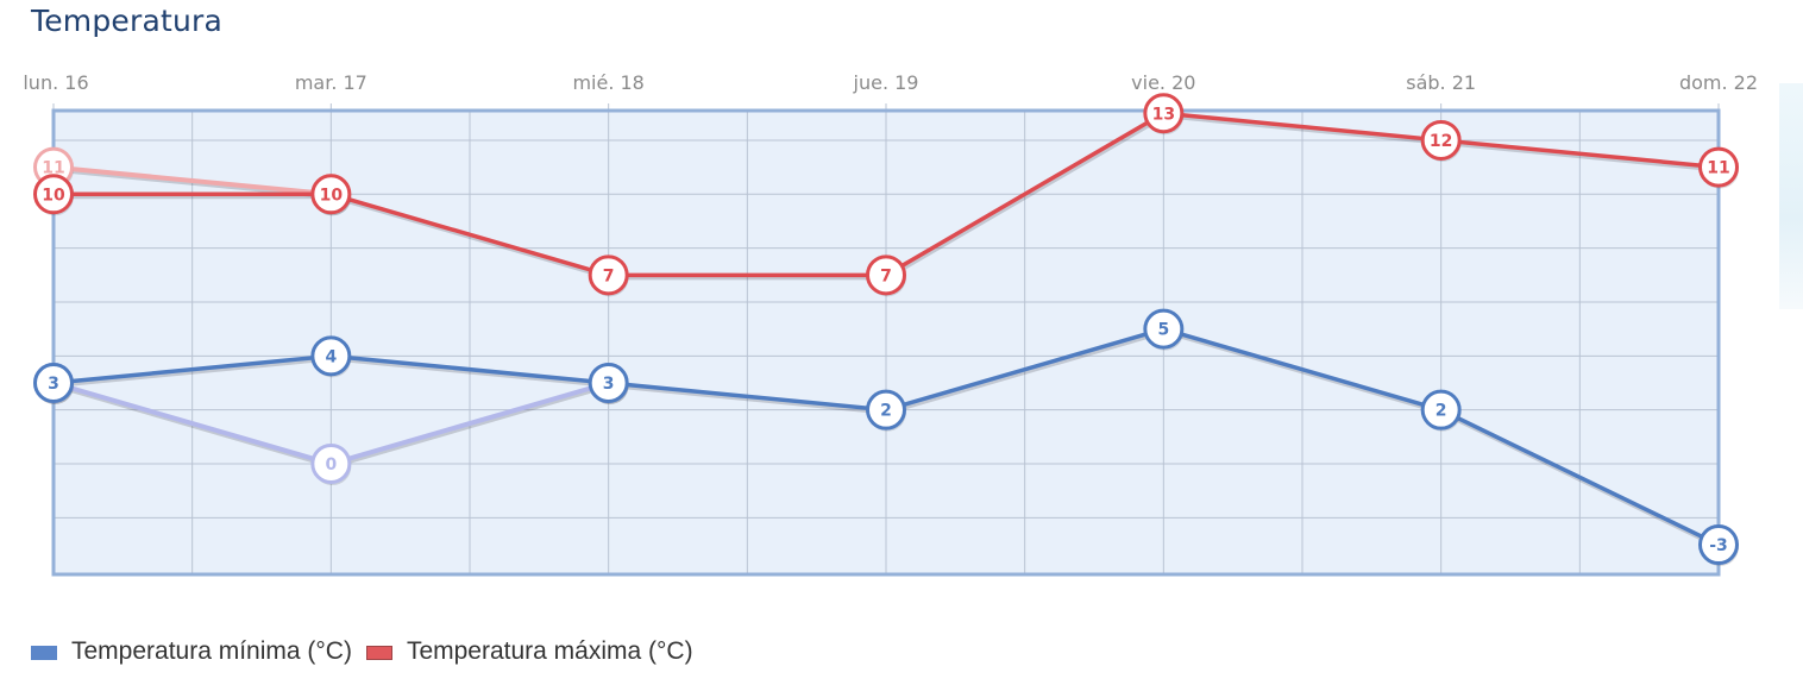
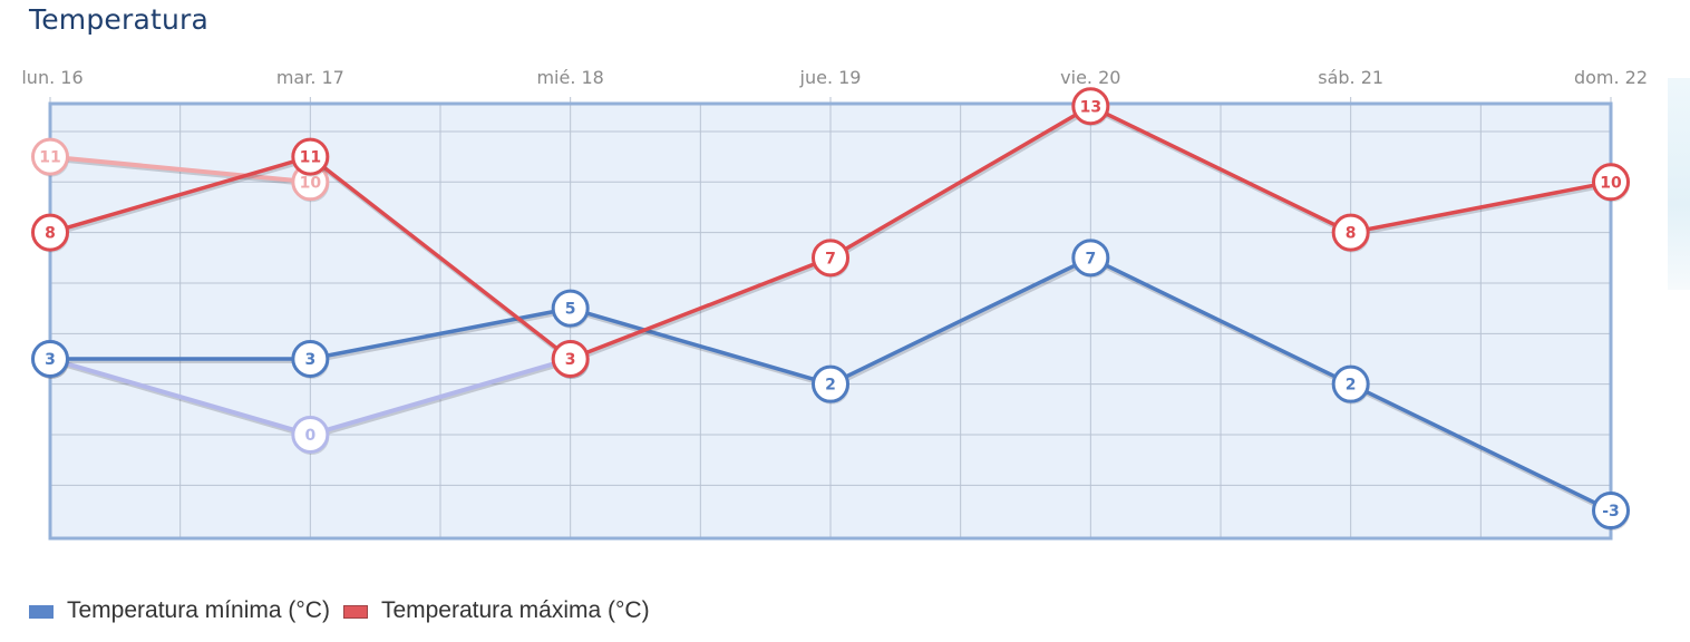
Temperatura máxima (°C)/lun. 16: 10 -> 8
Temperatura mínima (°C)/mar. 17: 4 -> 3
Temperatura máxima (°C)/mar. 17: 10 -> 11
Temperatura mínima (°C)/mié. 18: 3 -> 5
Temperatura máxima (°C)/mié. 18: 7 -> 3
Temperatura mínima (°C)/vie. 20: 5 -> 7
Temperatura máxima (°C)/sáb. 21: 12 -> 8
Temperatura máxima (°C)/dom. 22: 11 -> 10
